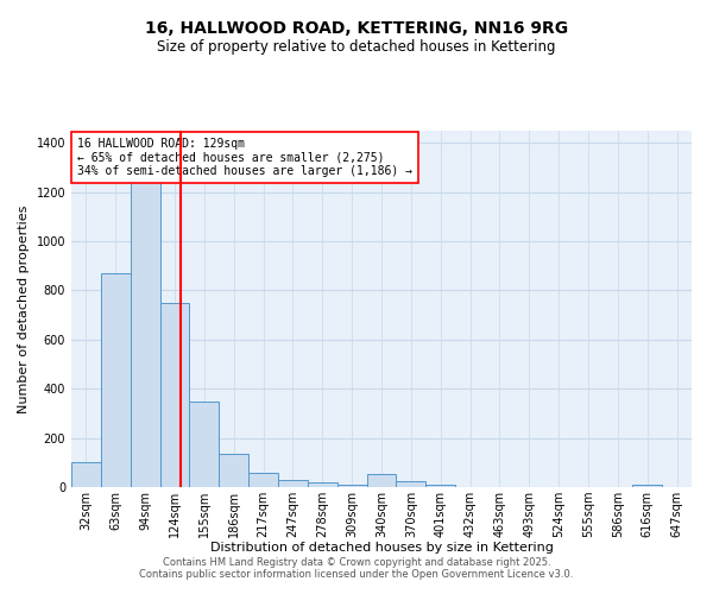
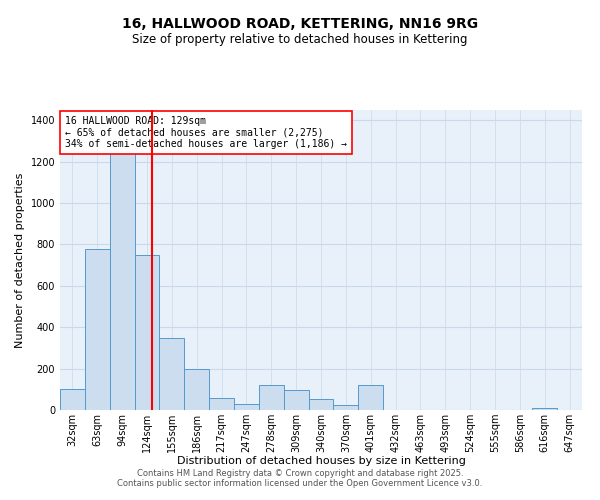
63sqm: 870 -> 780
186sqm: 135 -> 200
278sqm: 20 -> 120
309sqm: 12 -> 95
401sqm: 12 -> 120
